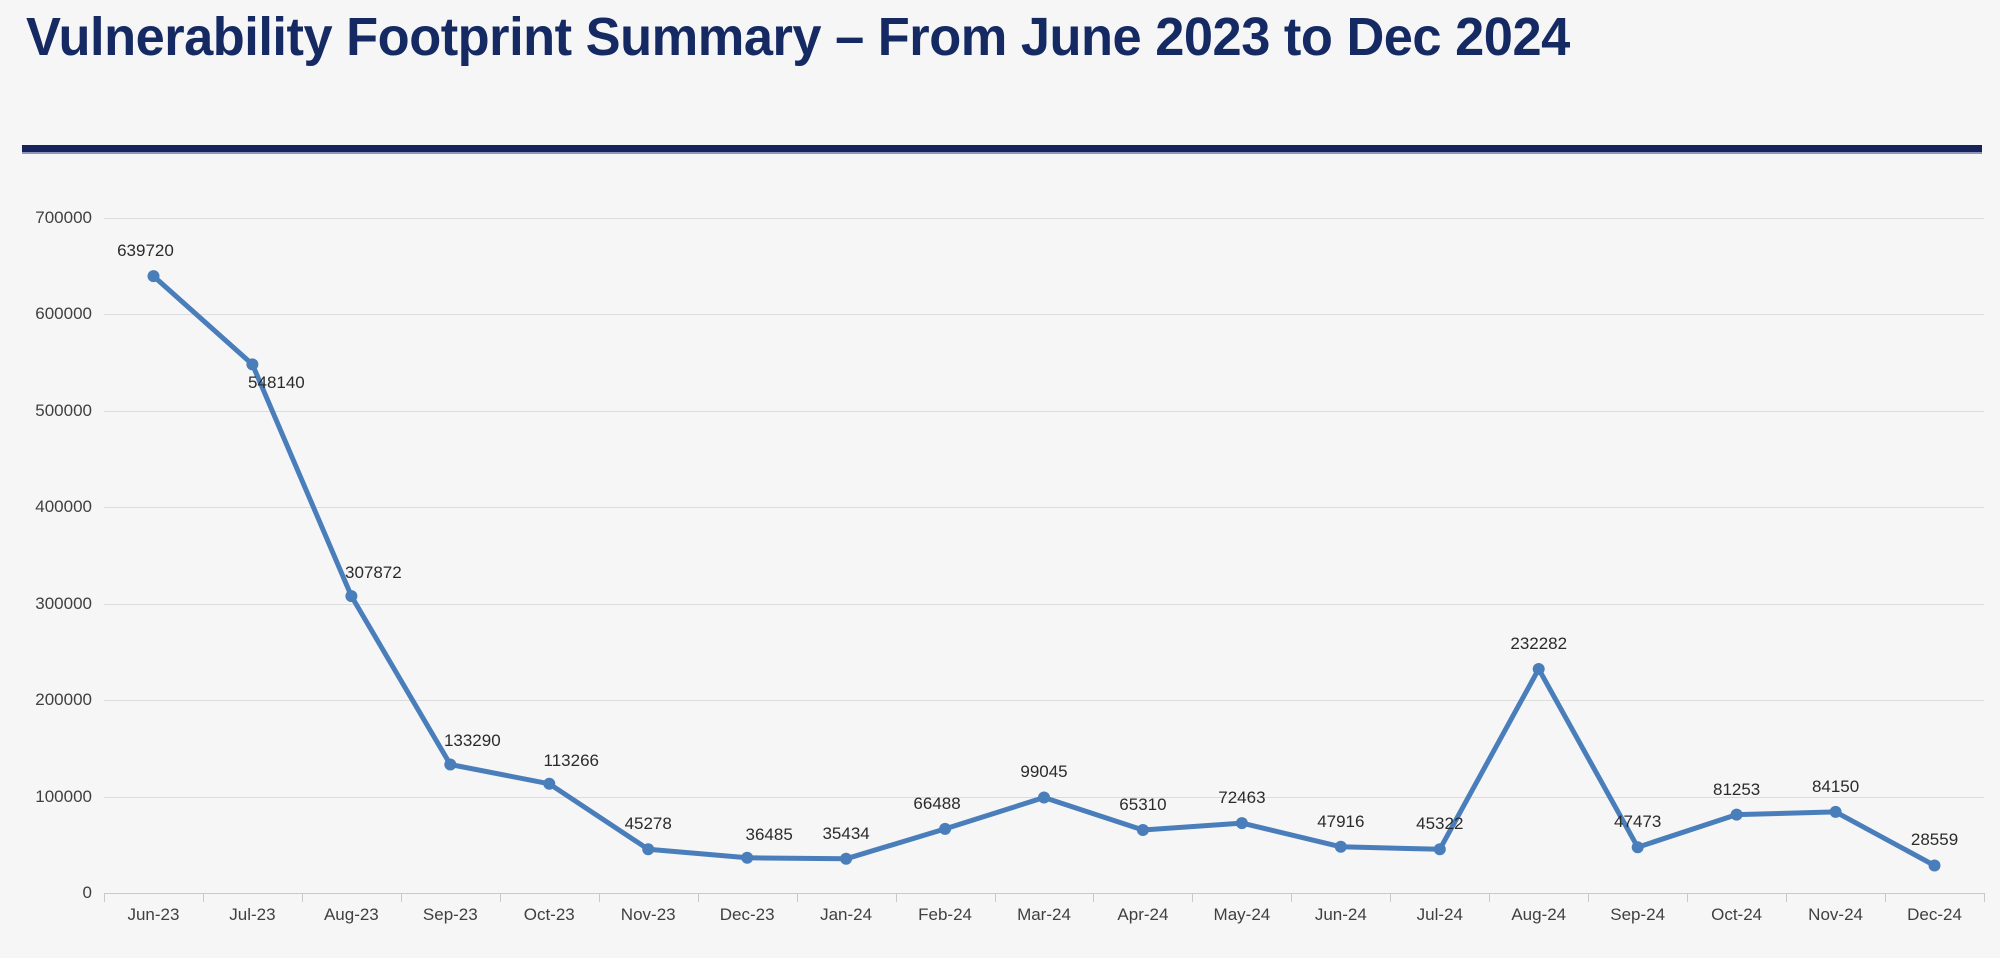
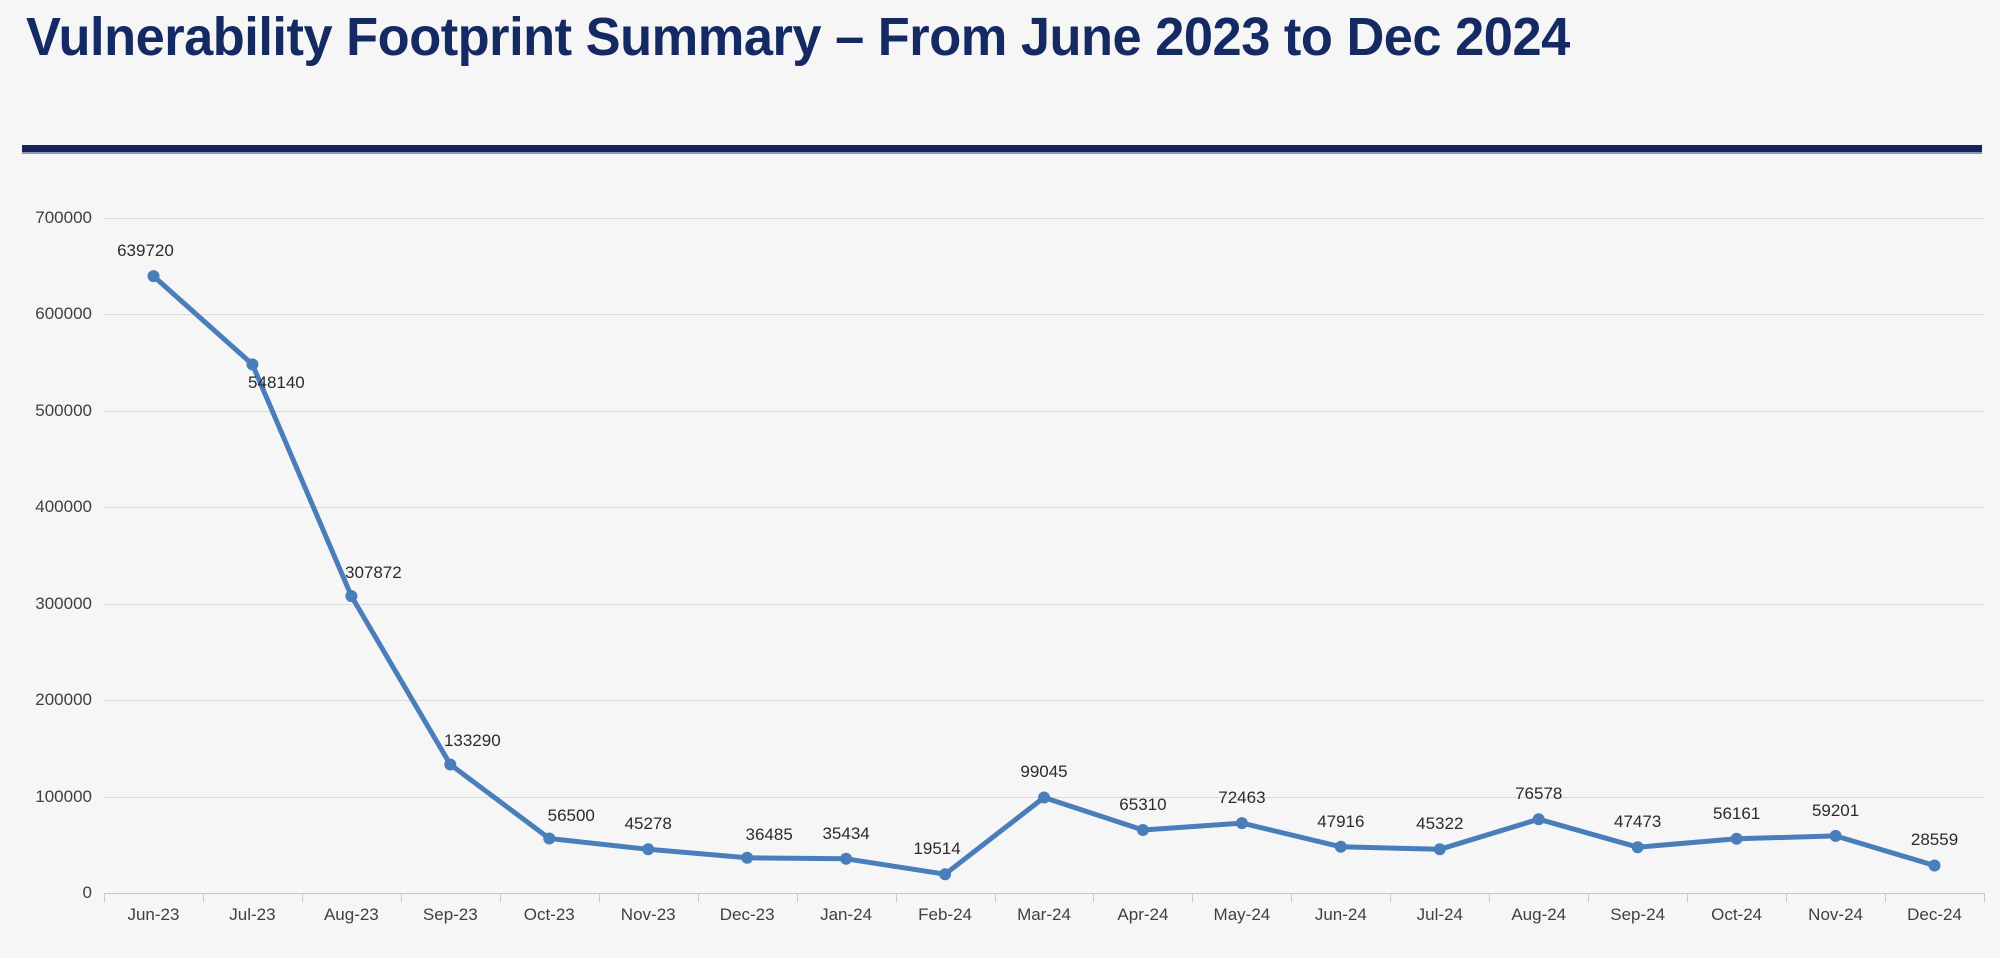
Oct-23: 113266 -> 56500
Feb-24: 66488 -> 19514
Aug-24: 232282 -> 76578
Oct-24: 81253 -> 56161
Nov-24: 84150 -> 59201
